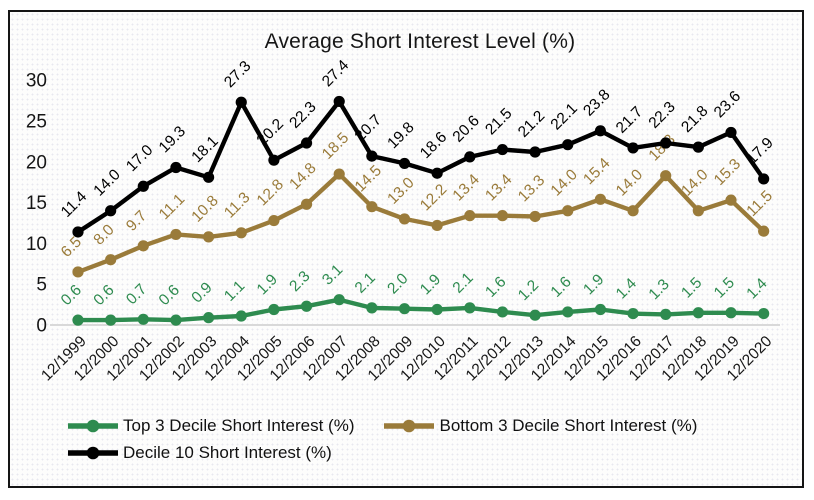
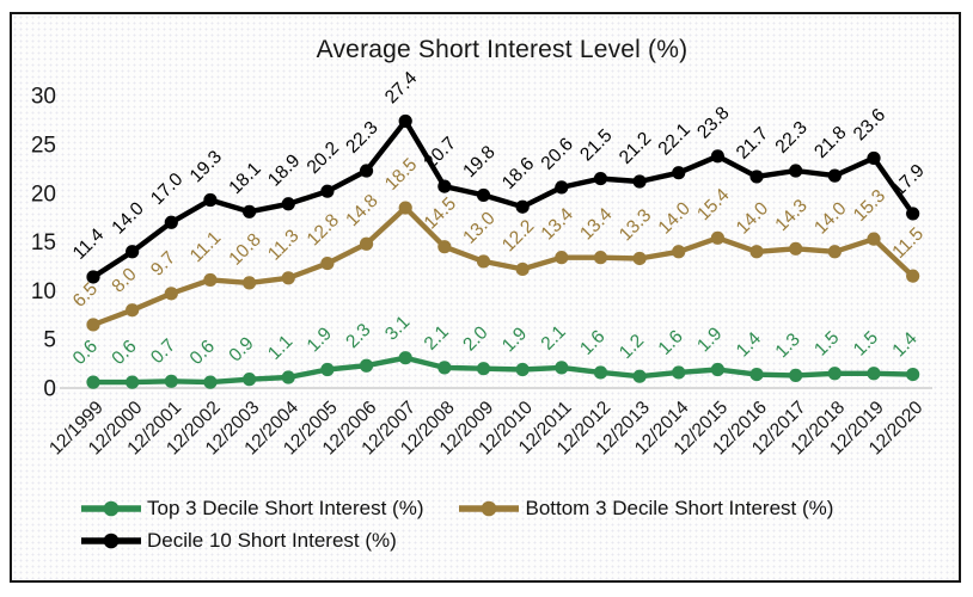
Decile 10 Short Interest (%)/12/2004: 27.3 -> 18.9
Bottom 3 Decile Short Interest (%)/12/2017: 18.3 -> 14.3
